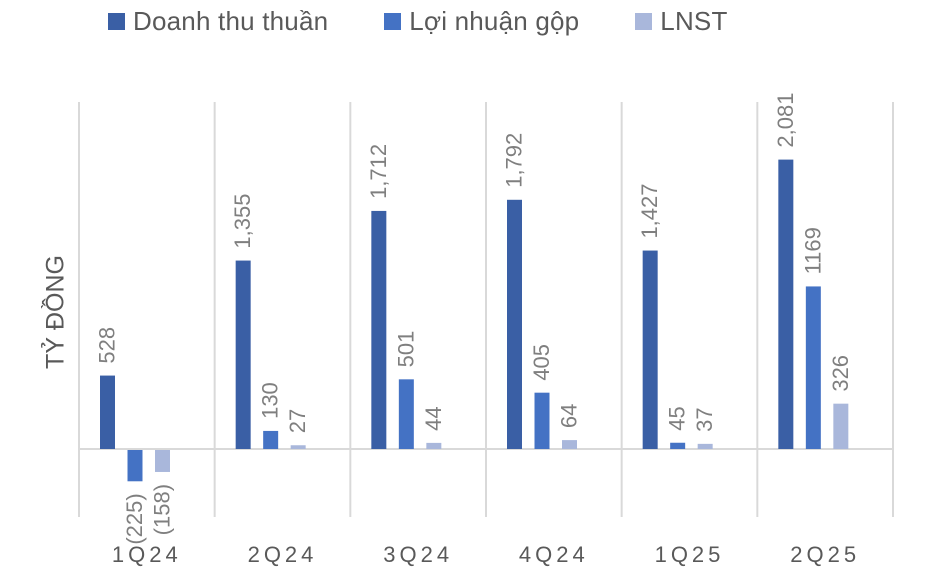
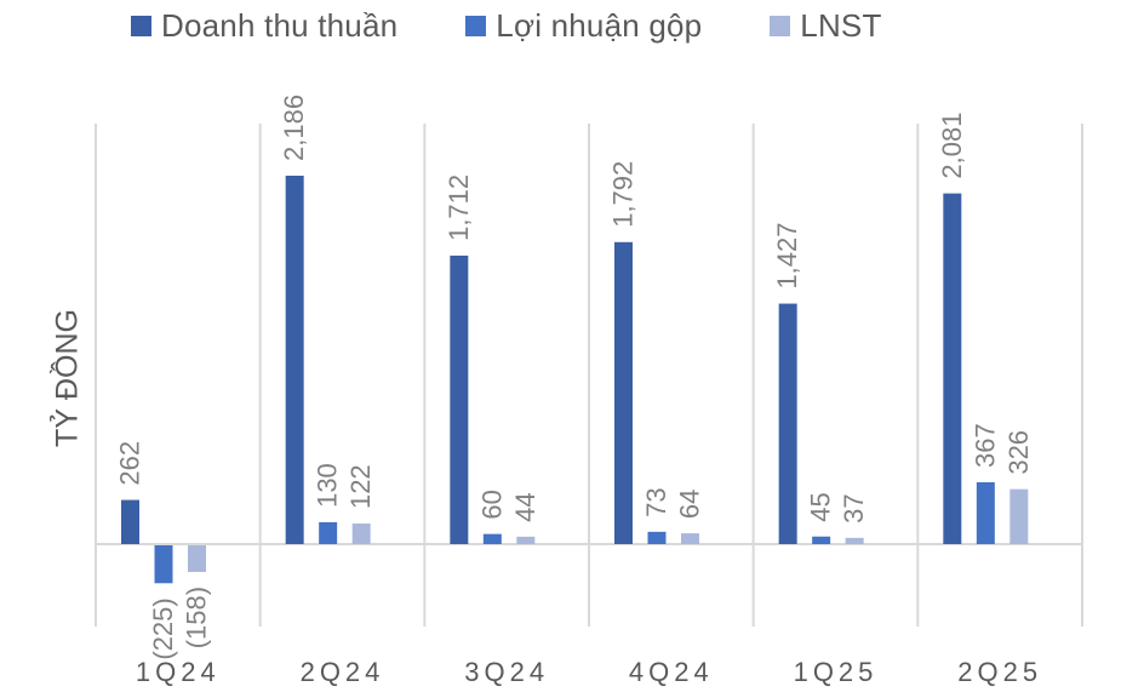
Doanh thu thuần/1Q24: 528 -> 262
Doanh thu thuần/2Q24: 1,355 -> 2,186
LNST/2Q24: 27 -> 122
Lợi nhuận gộp/3Q24: 501 -> 60
Lợi nhuận gộp/4Q24: 405 -> 73
Lợi nhuận gộp/2Q25: 1169 -> 367
